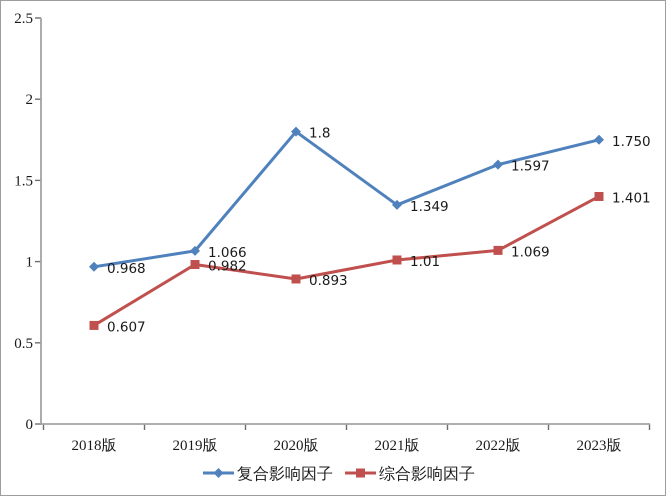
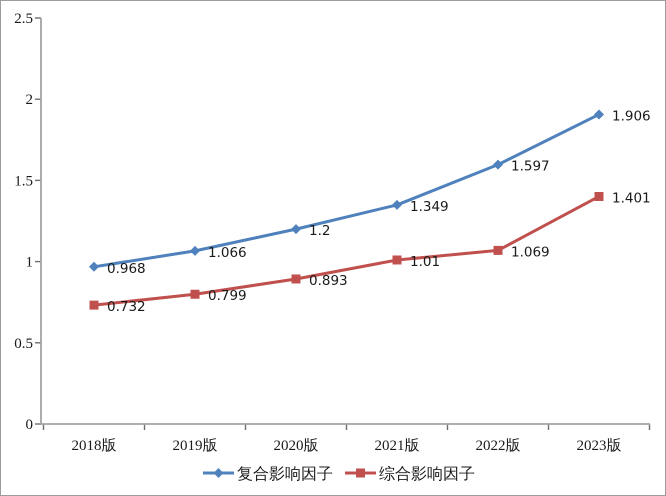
综合影响因子/2018版: 0.607 -> 0.732
综合影响因子/2019版: 0.982 -> 0.799
复合影响因子/2020版: 1.8 -> 1.2
复合影响因子/2023版: 1.750 -> 1.906
